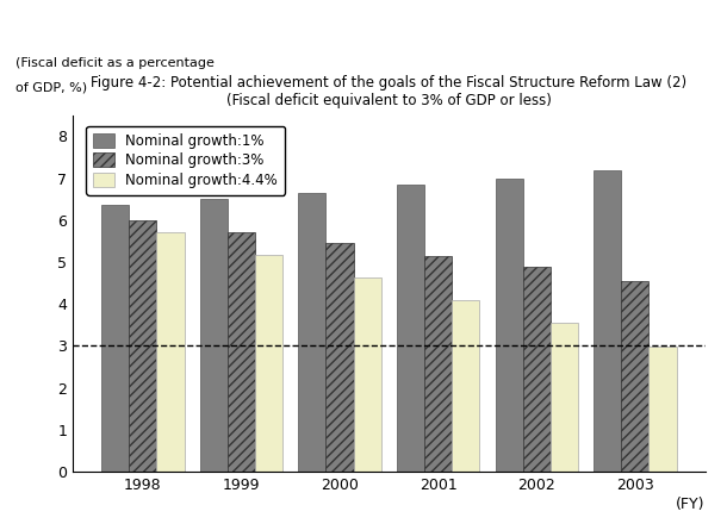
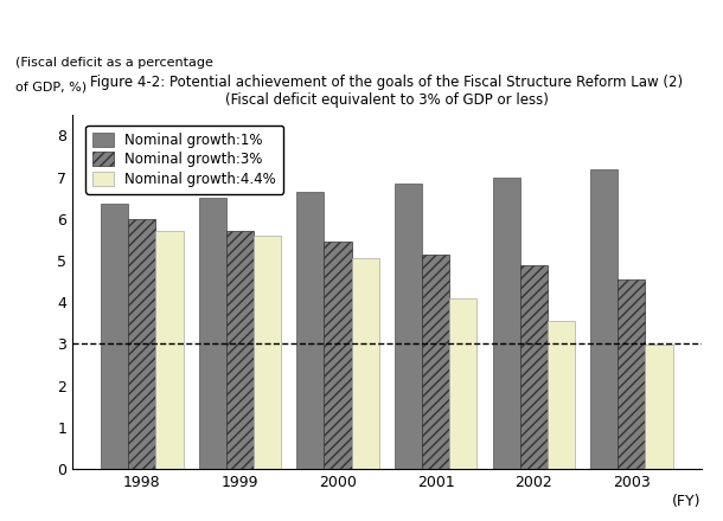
Nominal growth:4.4%/1999: 5.17 -> 5.60
Nominal growth:4.4%/2000: 4.63 -> 5.05
